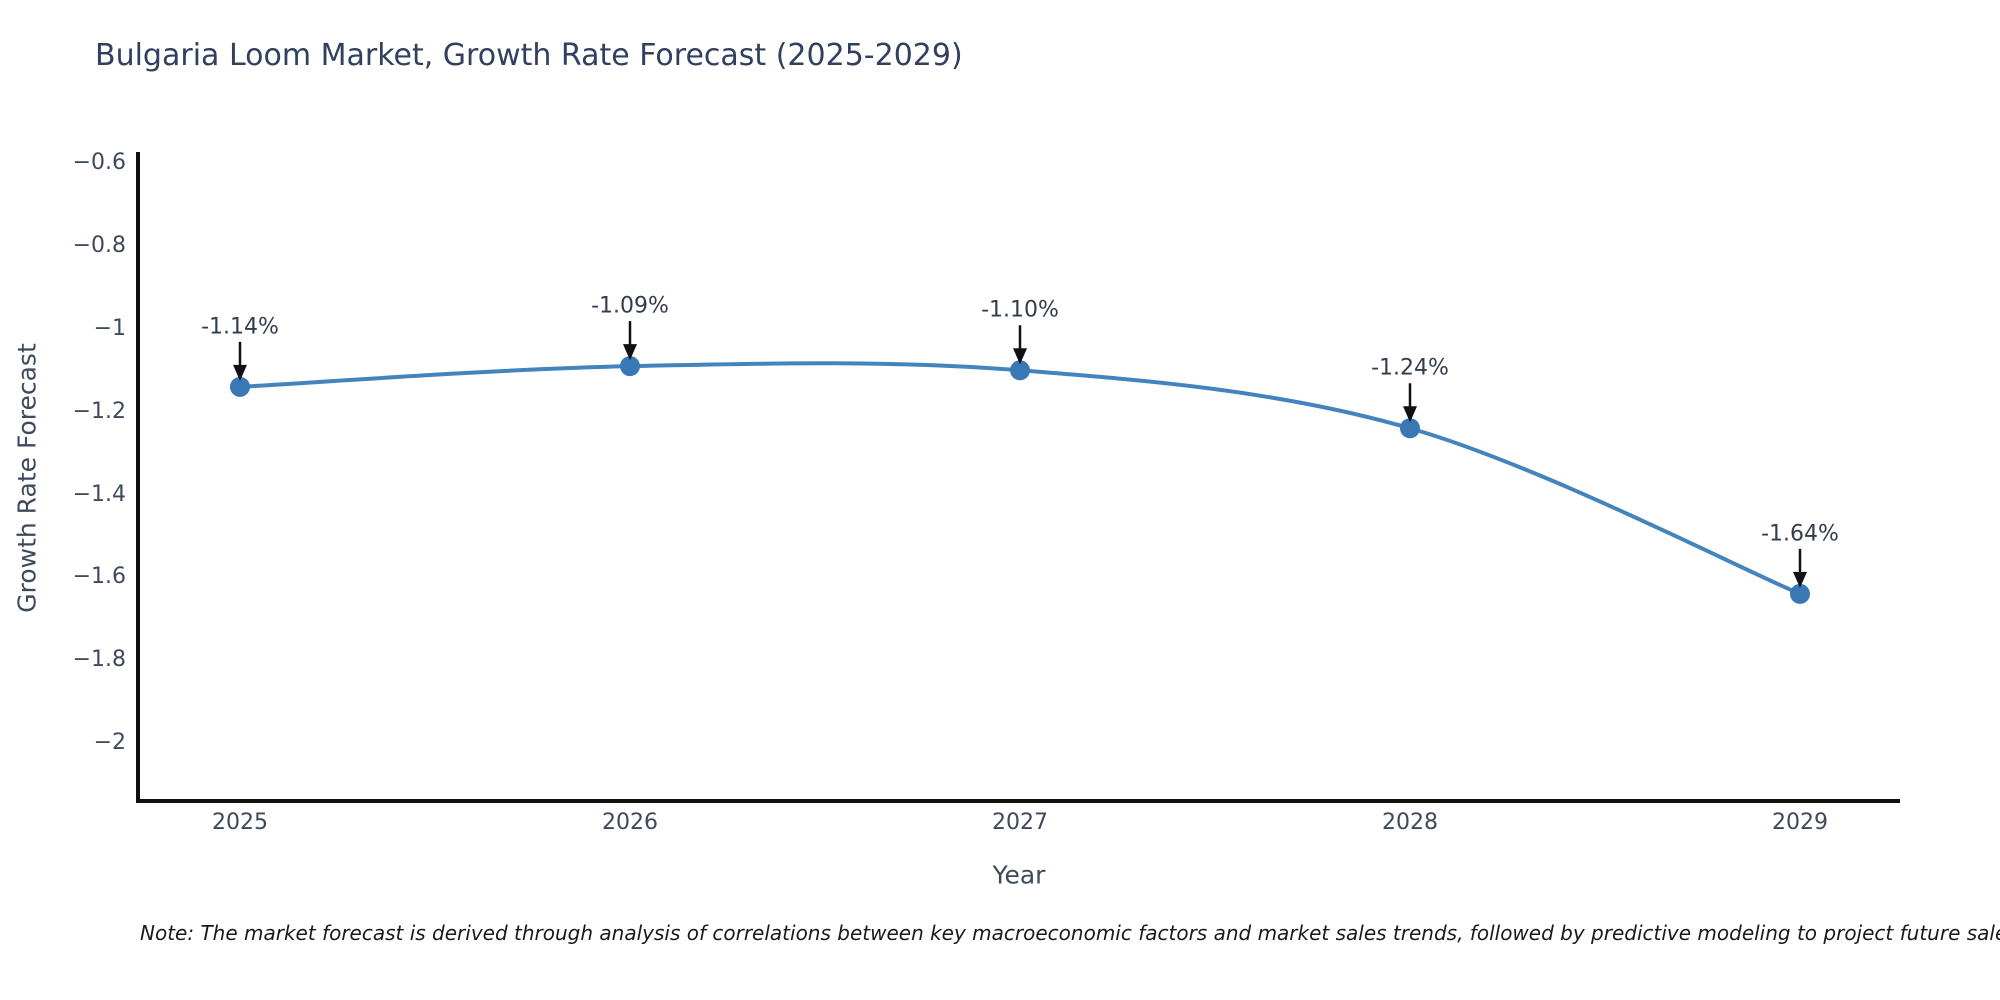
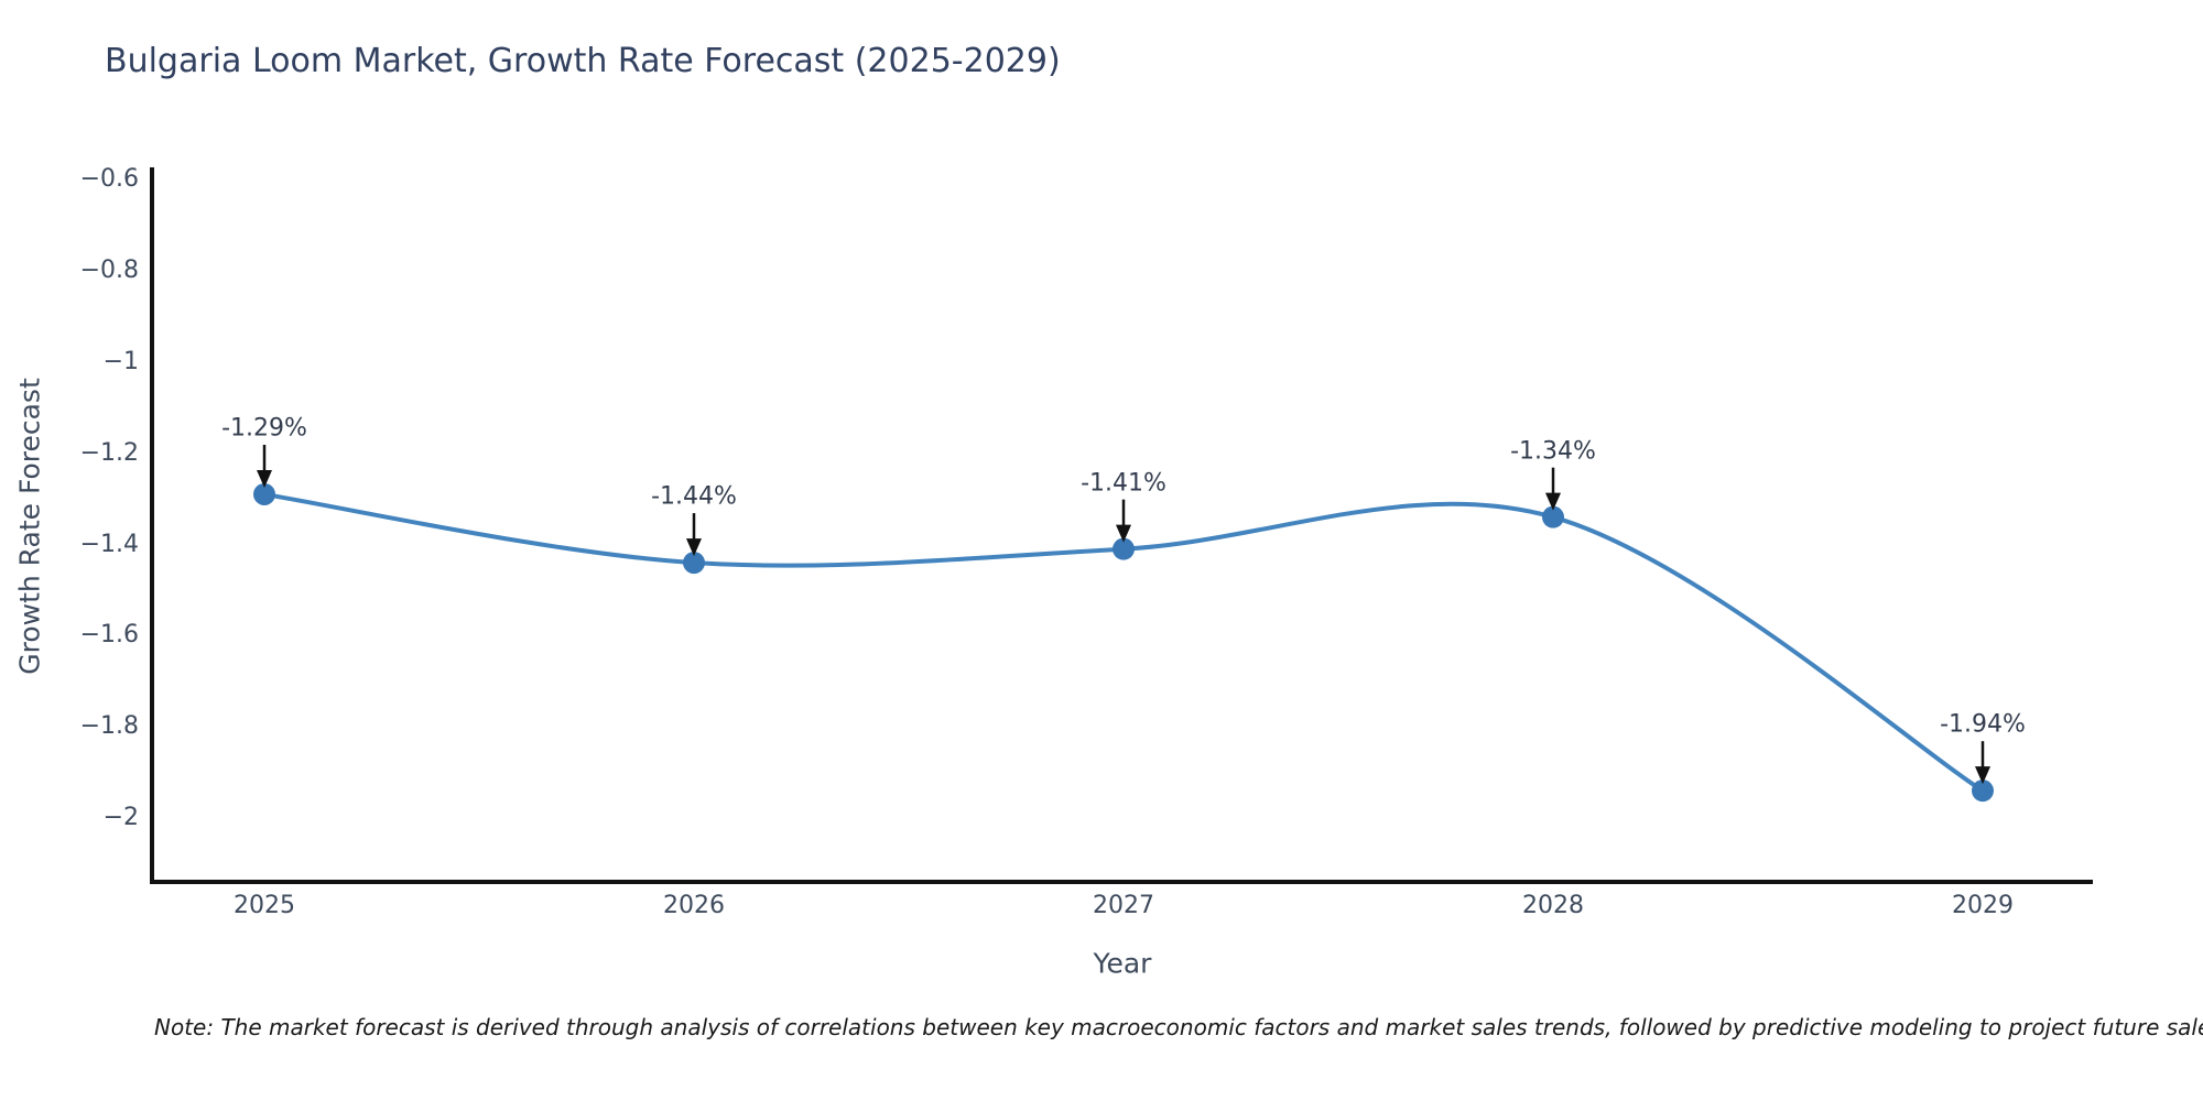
2025: -1.14% -> -1.29%
2026: -1.09% -> -1.44%
2027: -1.10% -> -1.41%
2028: -1.24% -> -1.34%
2029: -1.64% -> -1.94%
